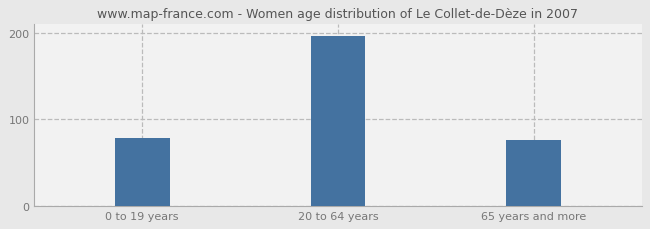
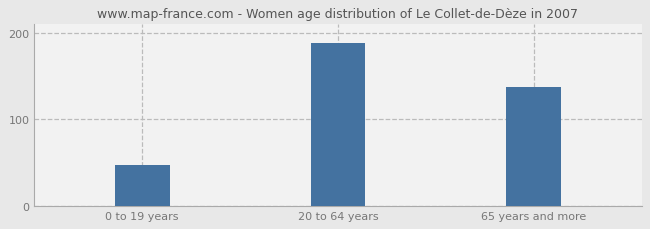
0 to 19 years: 78 -> 47
20 to 64 years: 196 -> 188
65 years and more: 76 -> 137
